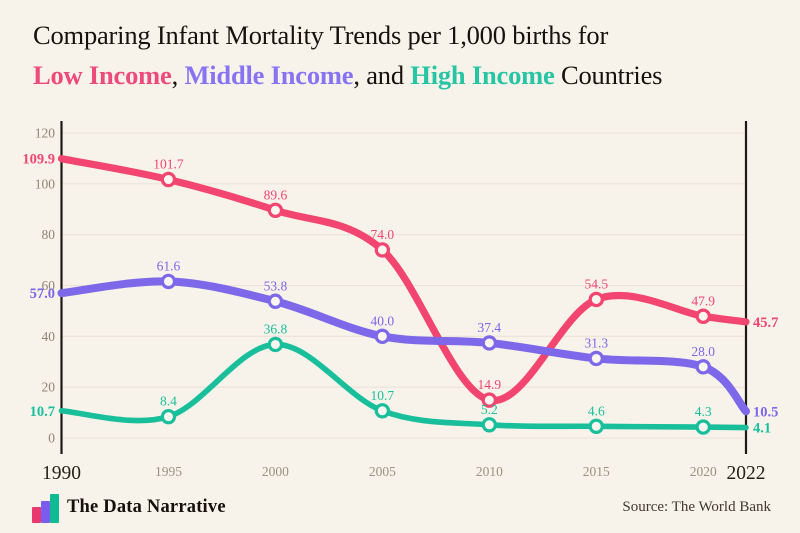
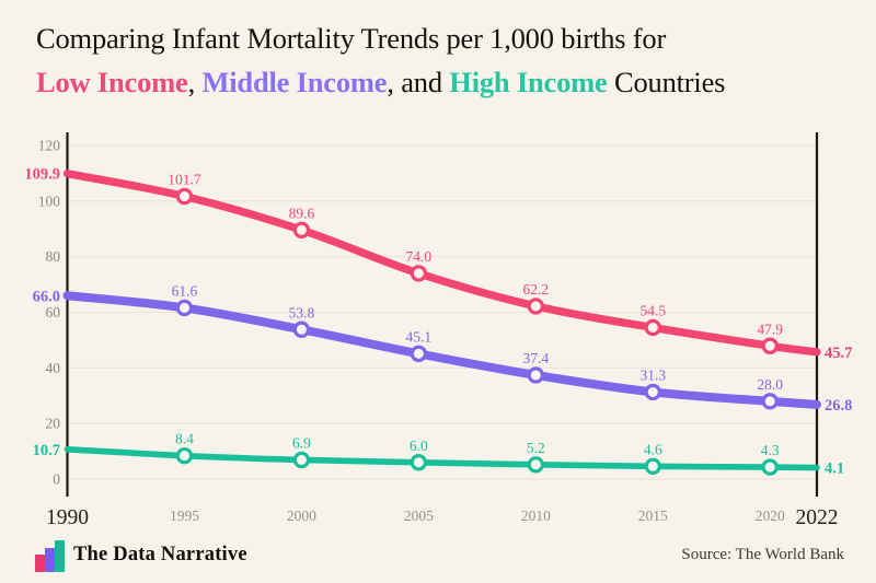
Middle Income/1990: 57.0 -> 66.0
High Income/2000: 36.8 -> 6.9
Middle Income/2005: 40.0 -> 45.1
High Income/2005: 10.7 -> 6.0
Low Income/2010: 14.9 -> 62.2
Middle Income/2022: 10.5 -> 26.8
